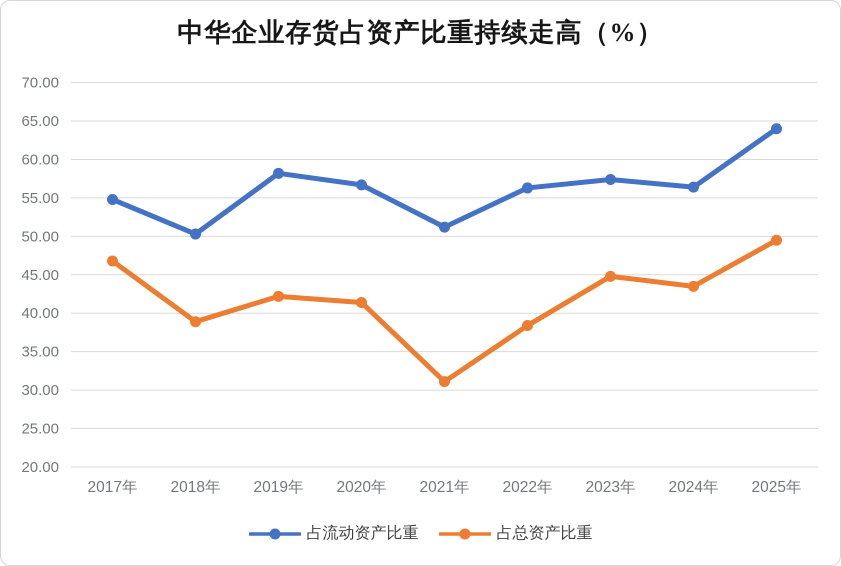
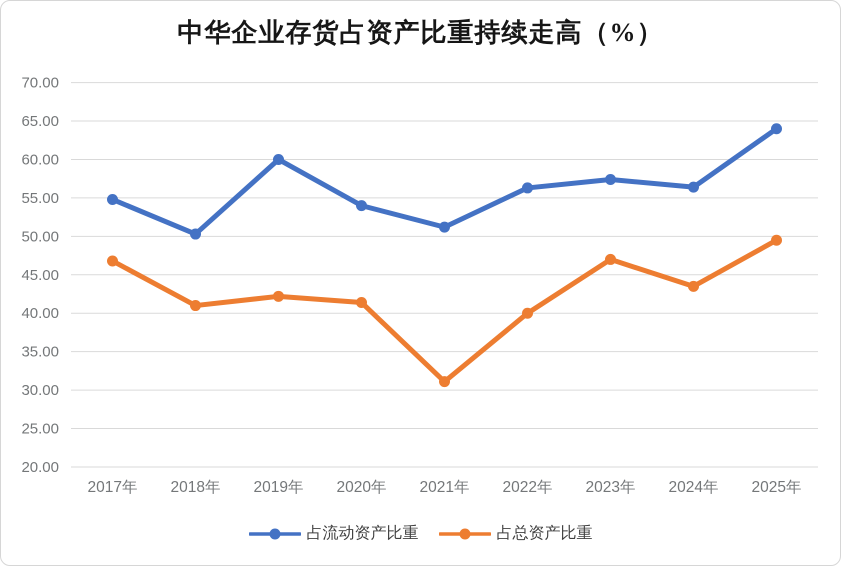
占总资产比重/2018年: 39 -> 41
占流动资产比重/2019年: 58 -> 60
占流动资产比重/2020年: 57 -> 54
占总资产比重/2022年: 38 -> 40
占总资产比重/2023年: 45 -> 47
